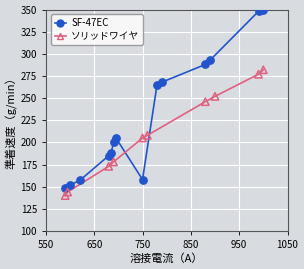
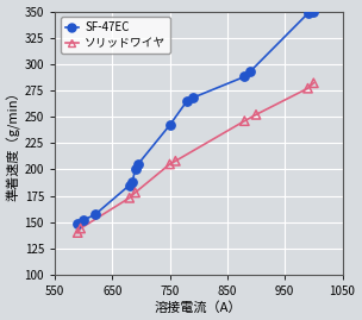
SF-47EC/750: 158 -> 242
